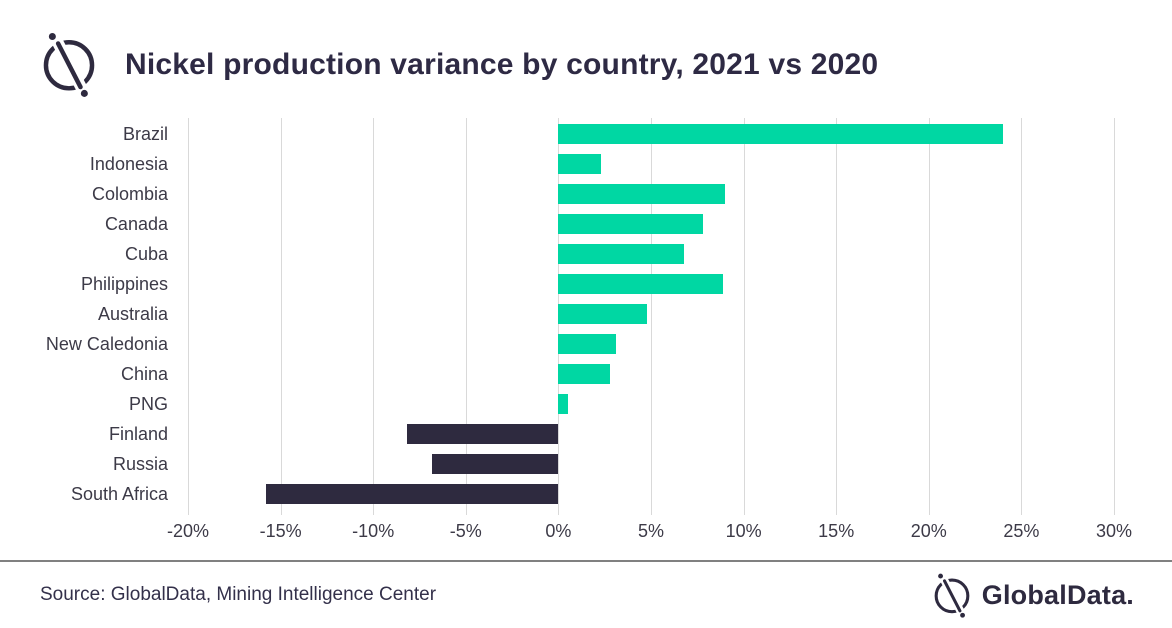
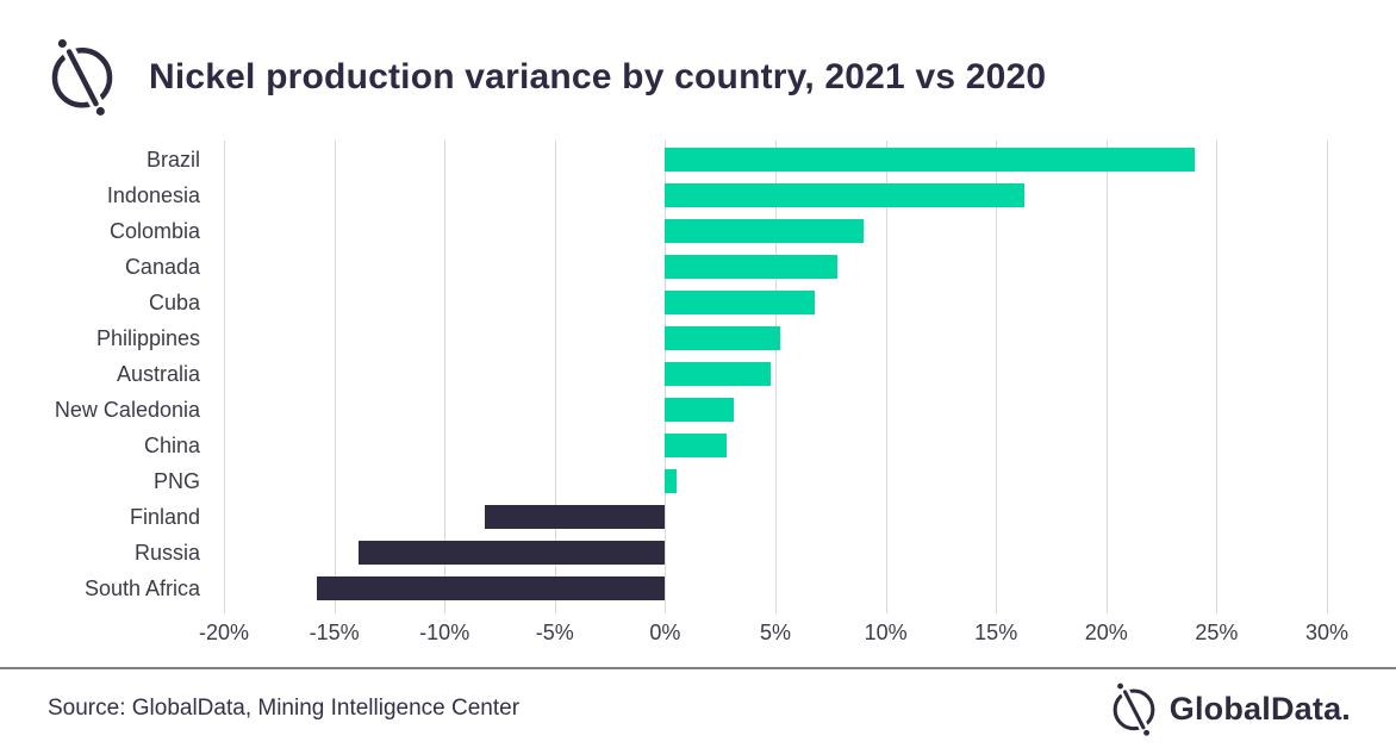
Indonesia: 2.3% -> 16.3%
Philippines: 8.9% -> 5.2%
Russia: -6.8% -> -13.9%
